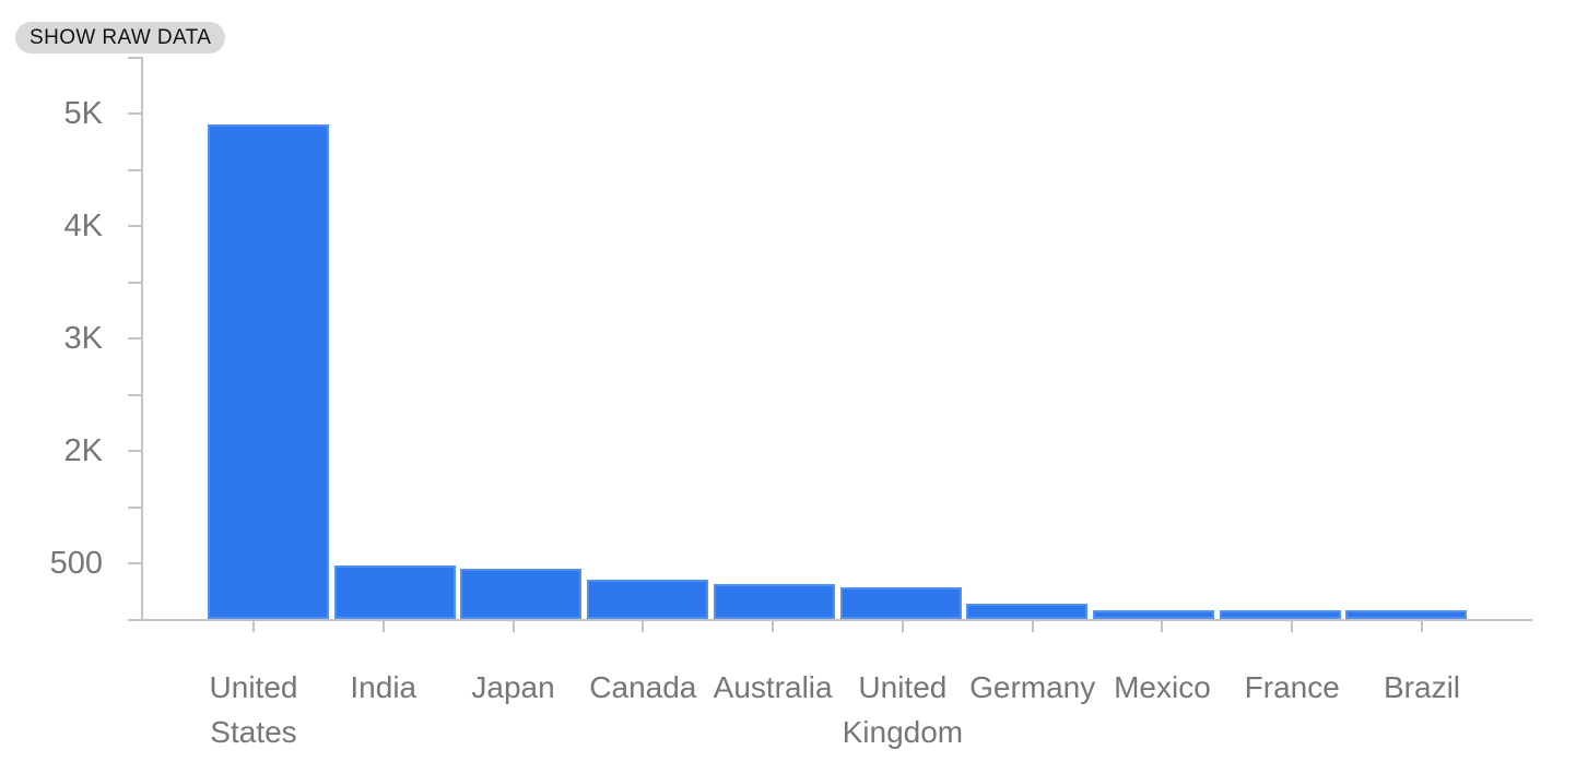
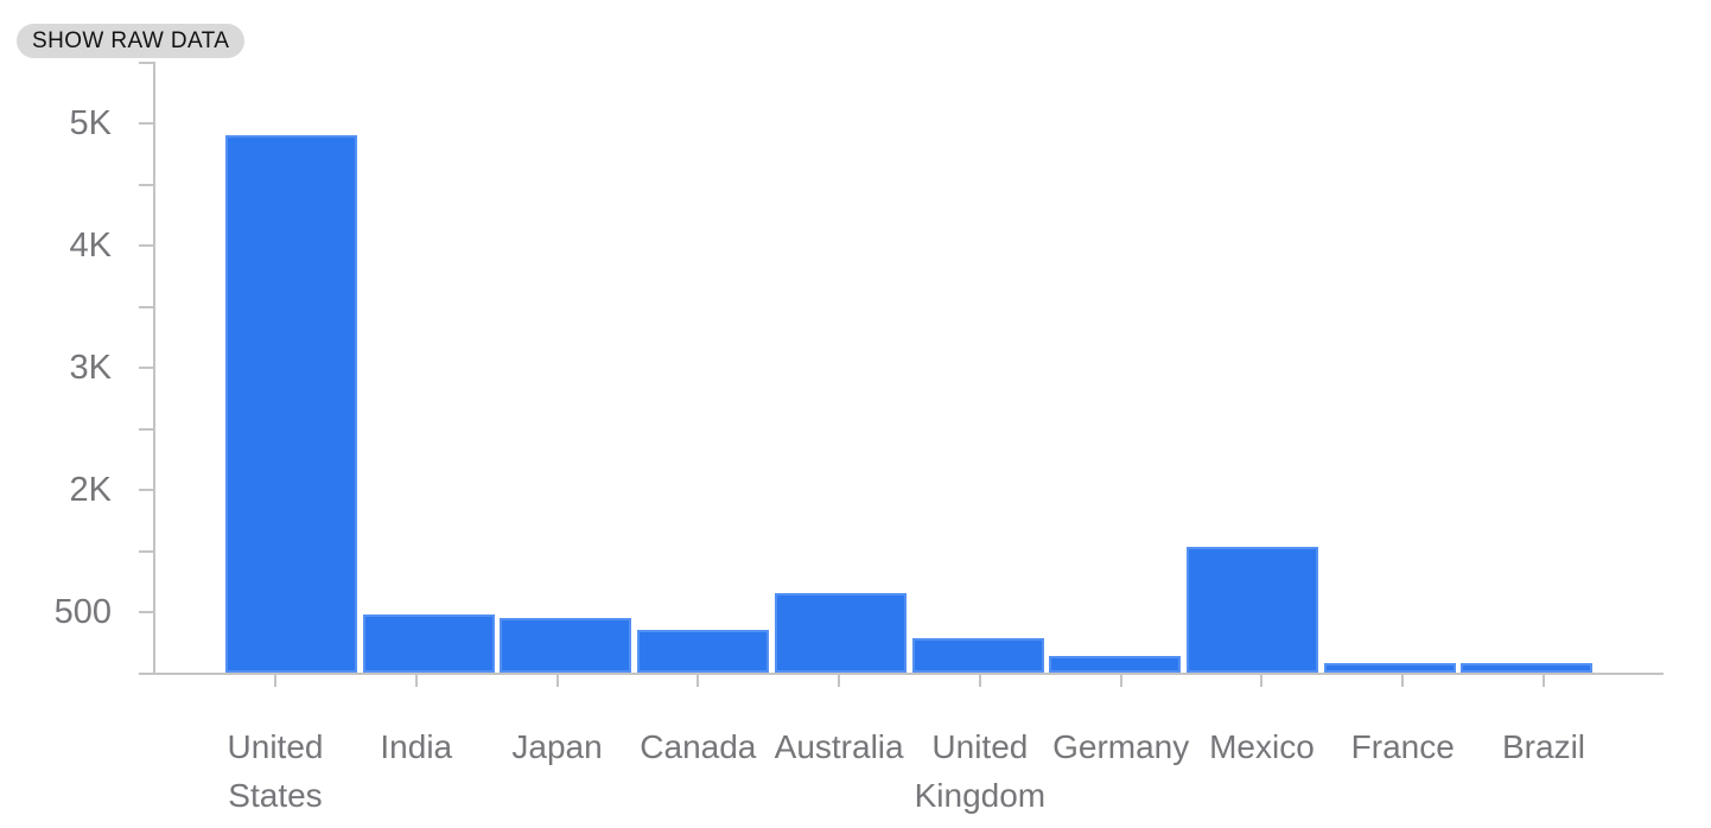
Australia: 0.32K -> 0.72K
Mexico: 0.08K -> 1.29K
